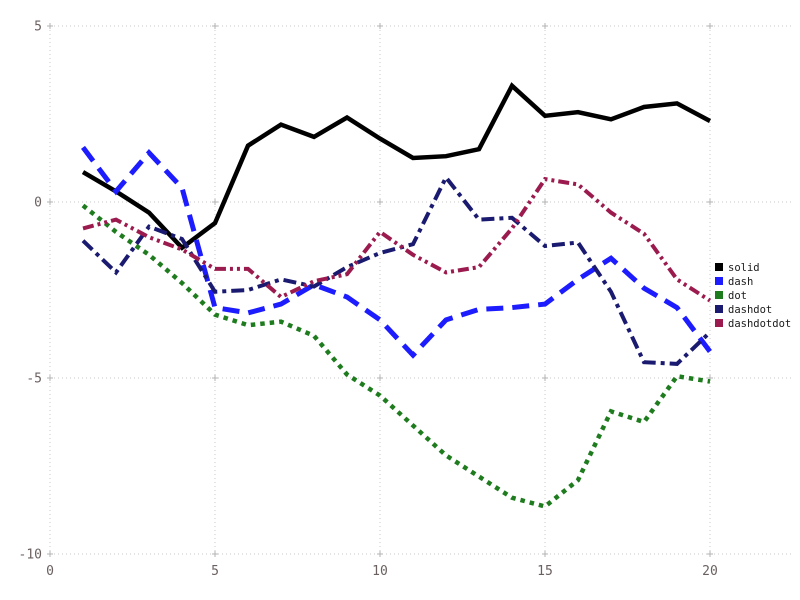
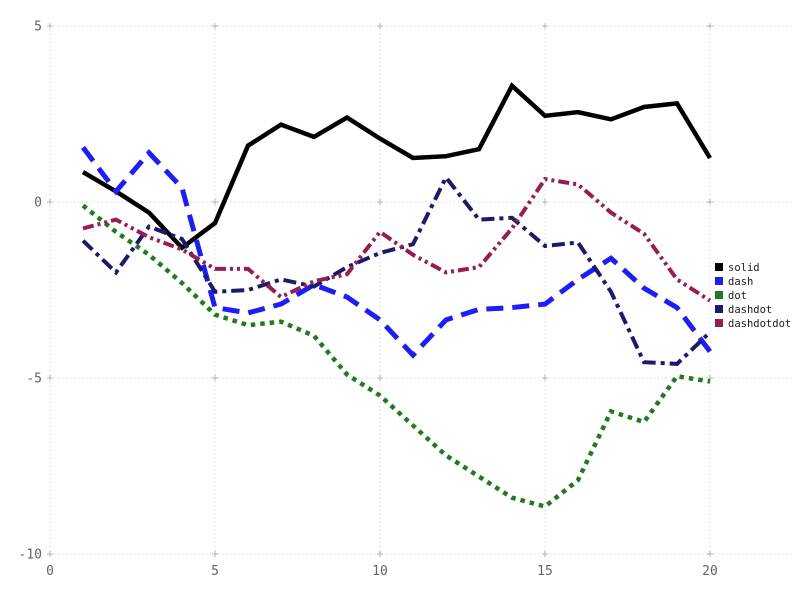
solid/20: 2.3 -> 1.2
